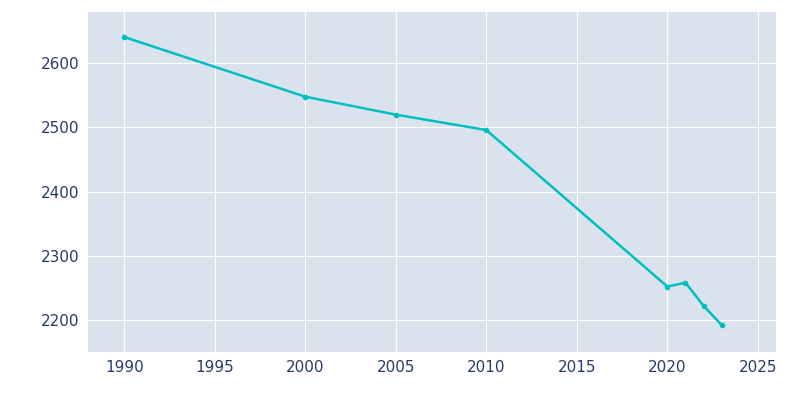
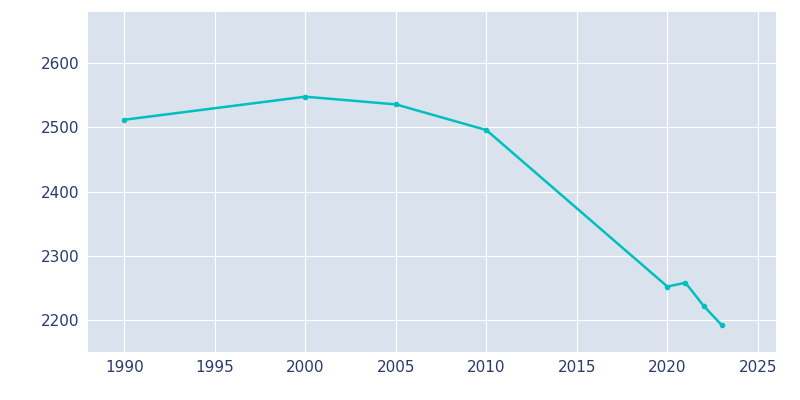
1990: 2641 -> 2512
2005: 2520 -> 2536
